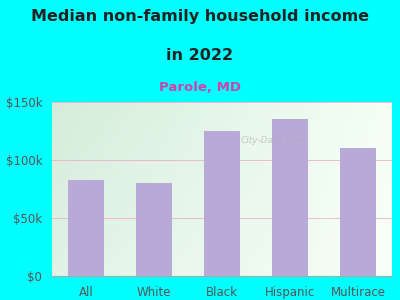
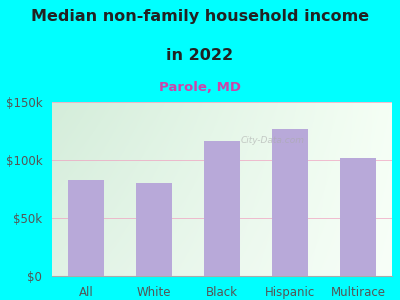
Black: $125k -> $116k
Hispanic: $135k -> $127k
Multirace: $110k -> $102k
